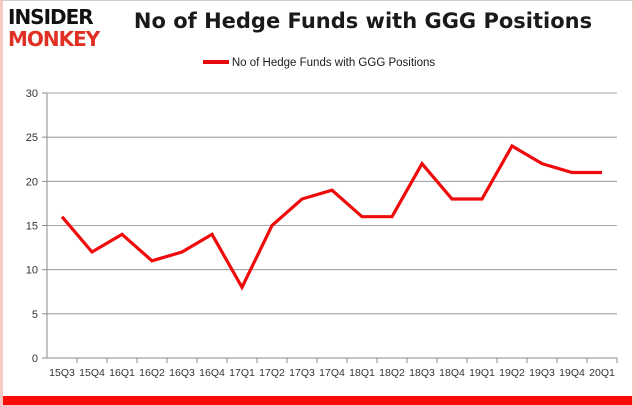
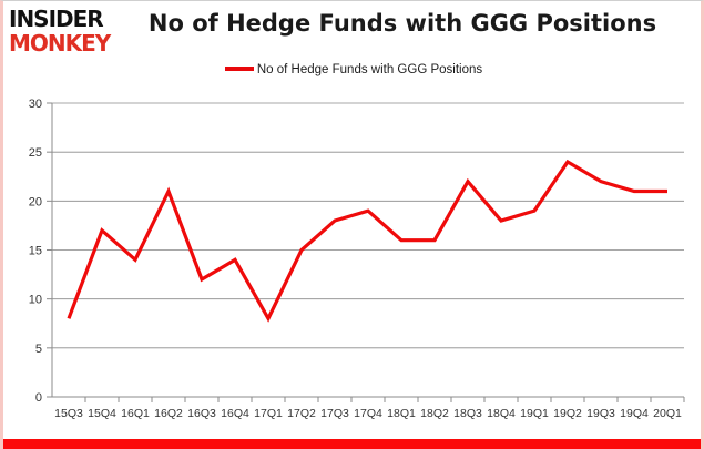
15Q3: 16 -> 8
15Q4: 12 -> 17
16Q2: 11 -> 21
19Q1: 18 -> 19
